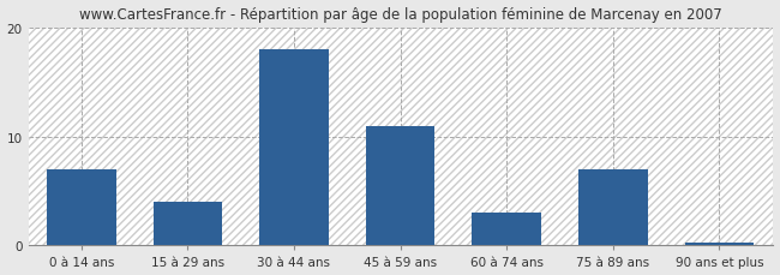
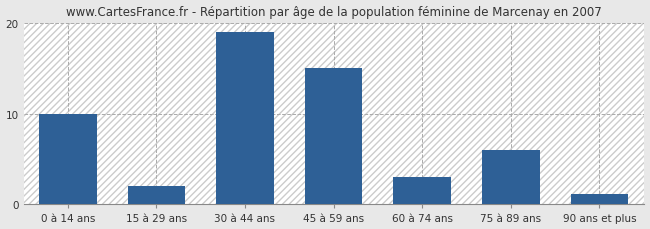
0 à 14 ans: 7.0 -> 10.0
15 à 29 ans: 4.0 -> 2.0
30 à 44 ans: 18.0 -> 19.0
45 à 59 ans: 11.0 -> 15.0
75 à 89 ans: 7.0 -> 6.0
90 ans et plus: 0.3 -> 1.2
